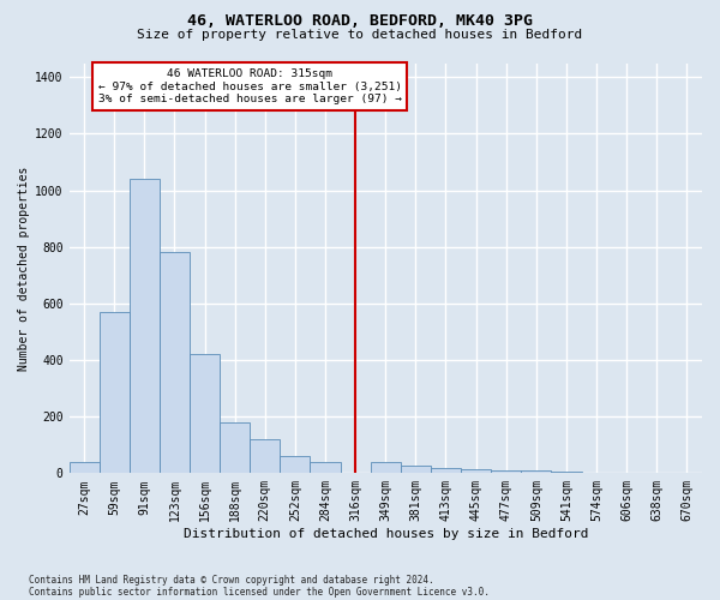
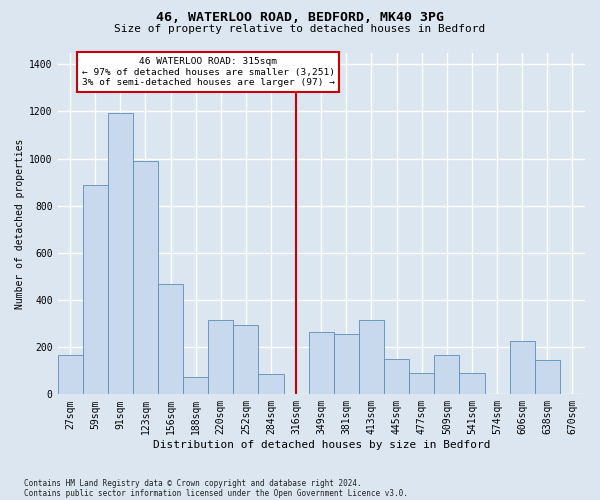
27sqm: 40 -> 165
59sqm: 570 -> 890
91sqm: 1040 -> 1195
123sqm: 780 -> 990
156sqm: 420 -> 470
188sqm: 180 -> 75
220sqm: 120 -> 315
252sqm: 60 -> 295
284sqm: 40 -> 85
349sqm: 40 -> 265
381sqm: 25 -> 255
413sqm: 20 -> 315
445sqm: 15 -> 150
477sqm: 10 -> 90
509sqm: 8 -> 165
541sqm: 5 -> 90
606sqm: 2 -> 225
638sqm: 1 -> 145
